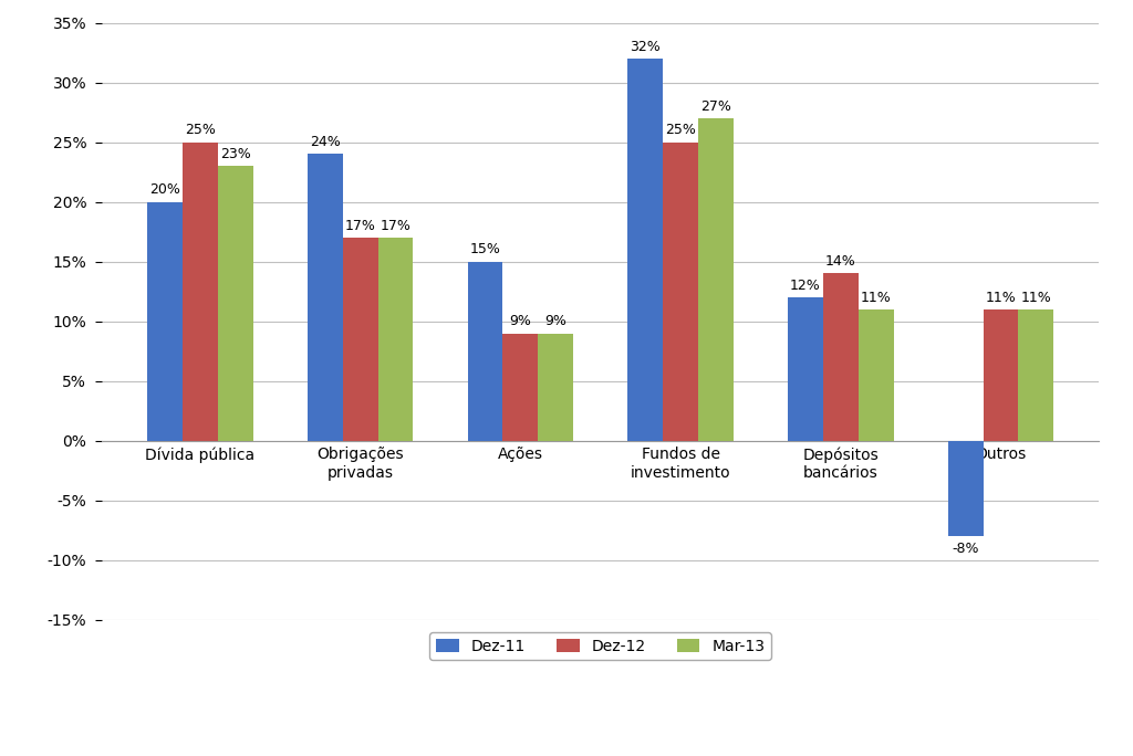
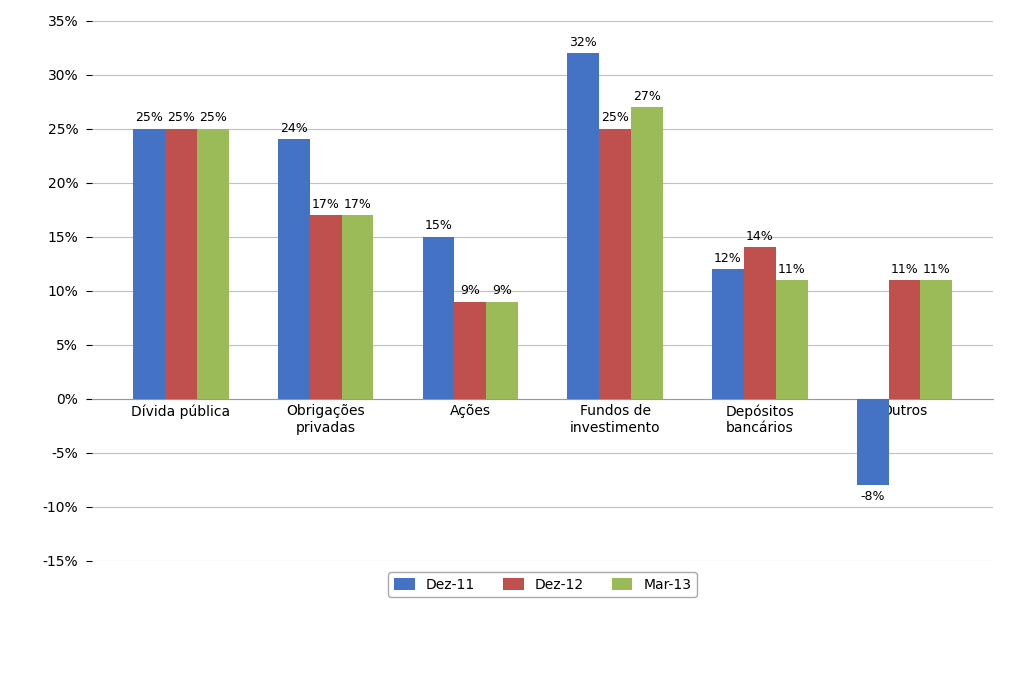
Dez-11/Dívida pública: 20% -> 25%
Mar-13/Dívida pública: 23% -> 25%
